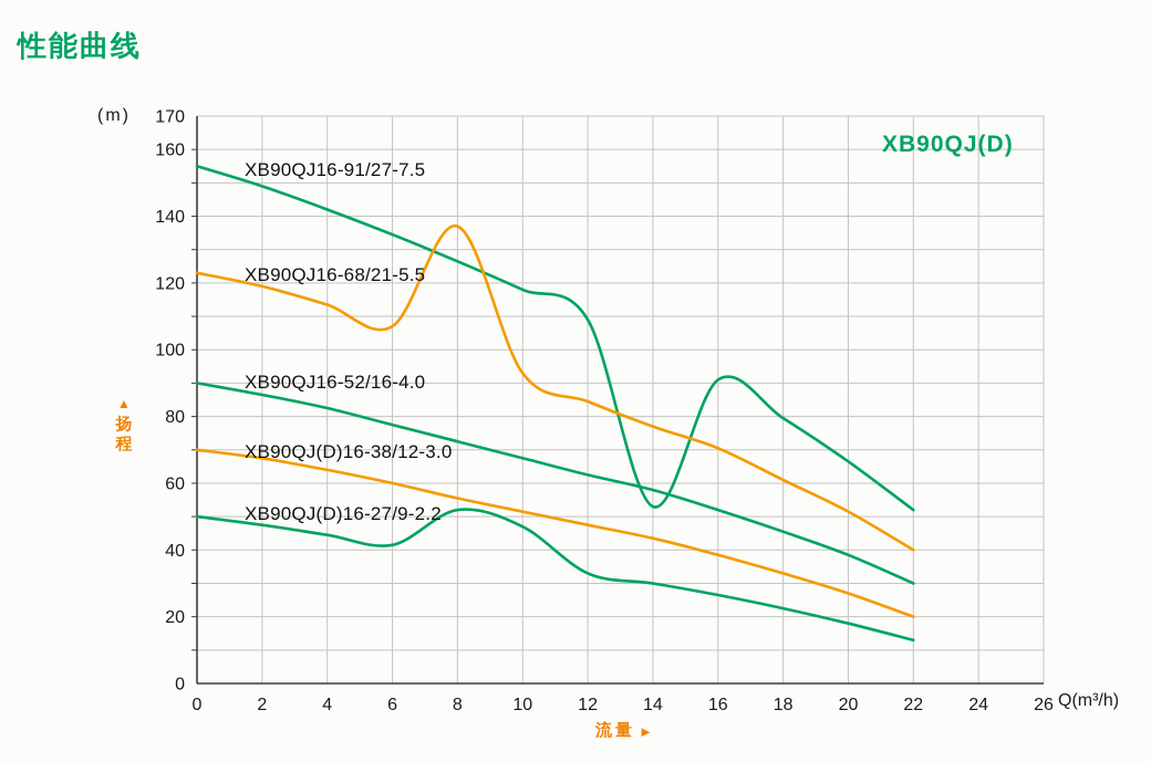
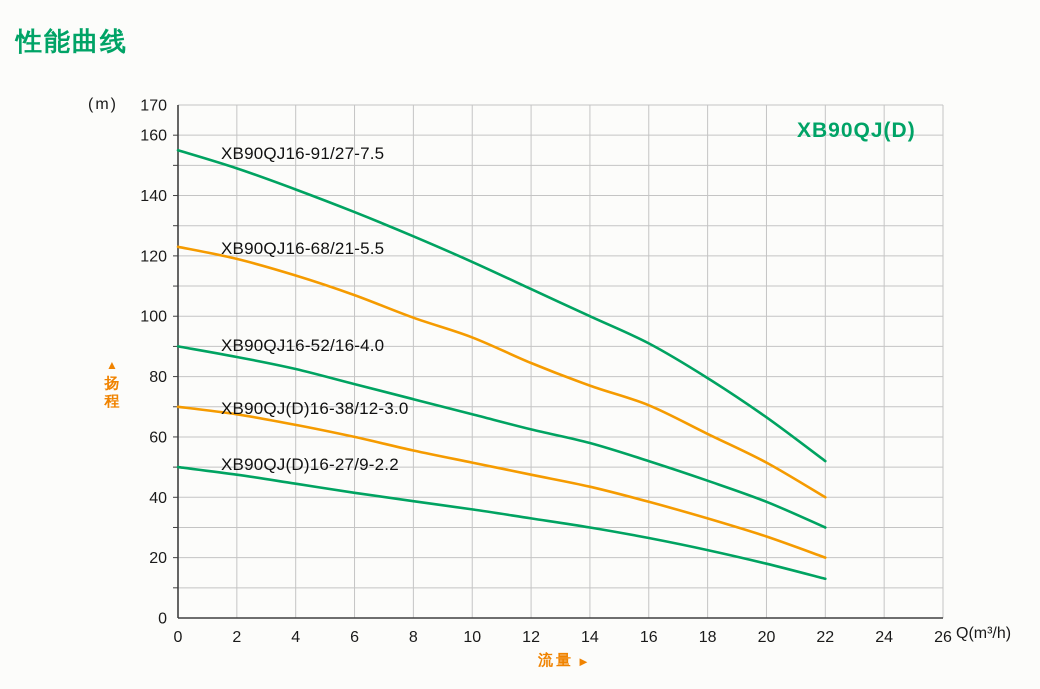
XB90QJ16-68/21-5.5/8: 137 -> 100
XB90QJ(D)16-27/9-2.2/8: 52 -> 39
XB90QJ(D)16-27/9-2.2/10: 47 -> 36
XB90QJ16-91/27-7.5/14: 53 -> 100
